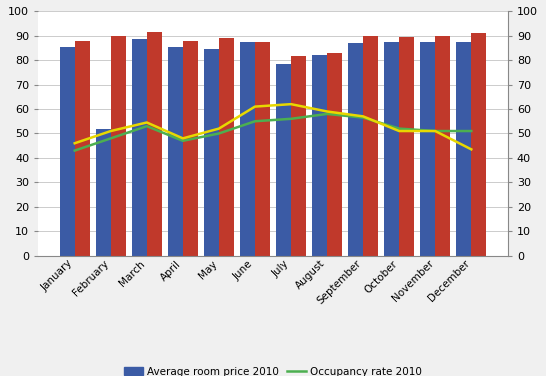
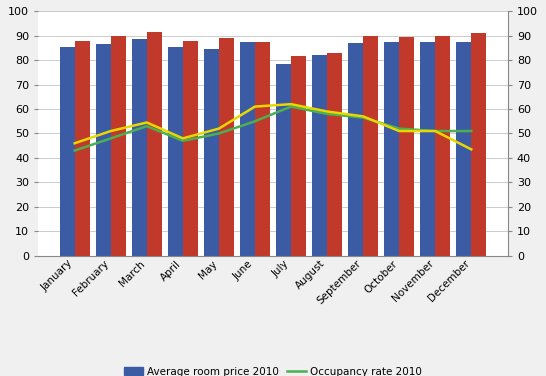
Average room price 2010/February: 52.0 -> 86.5
Occupancy rate 2010/July: 56.0 -> 61.0
